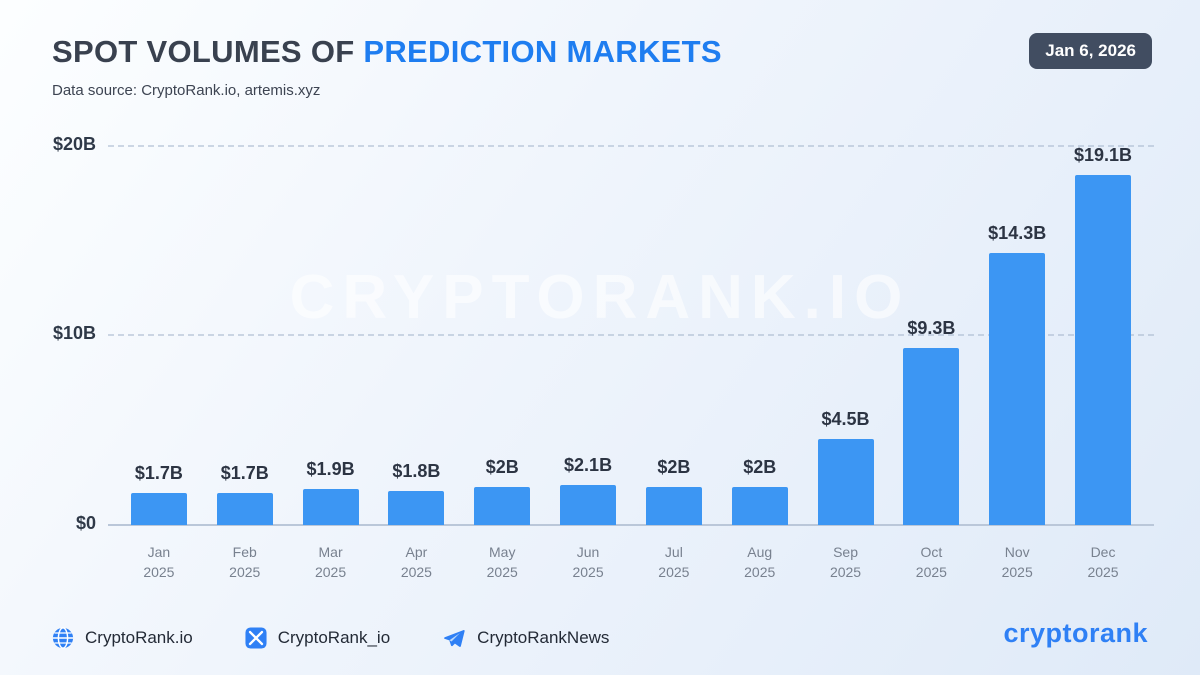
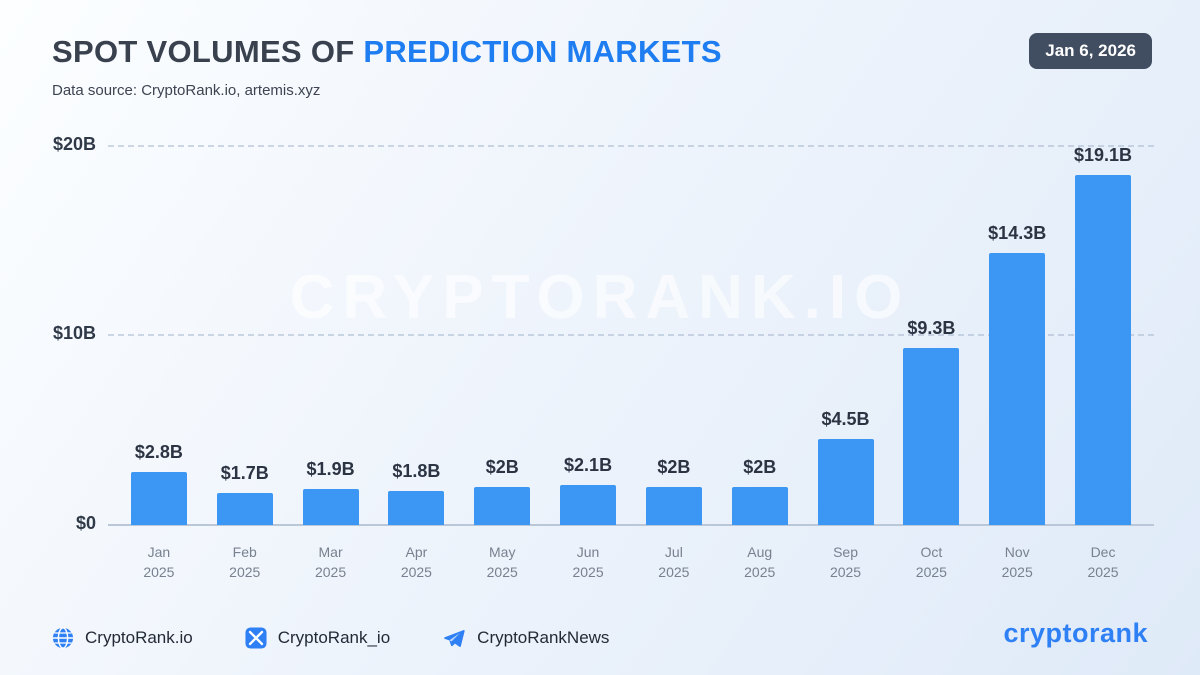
Jan 2025: $1.7B -> $2.8B
